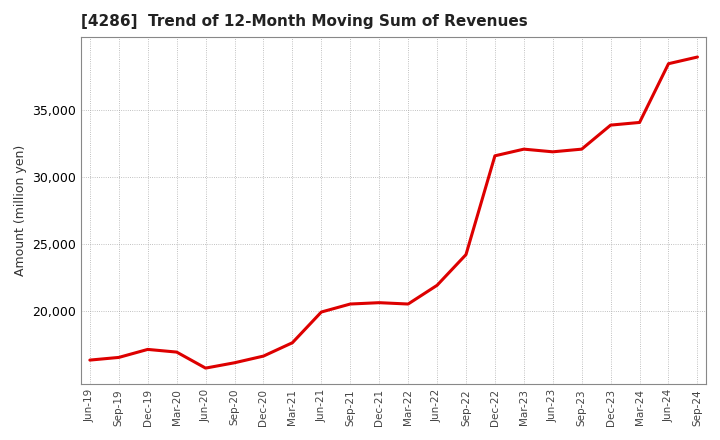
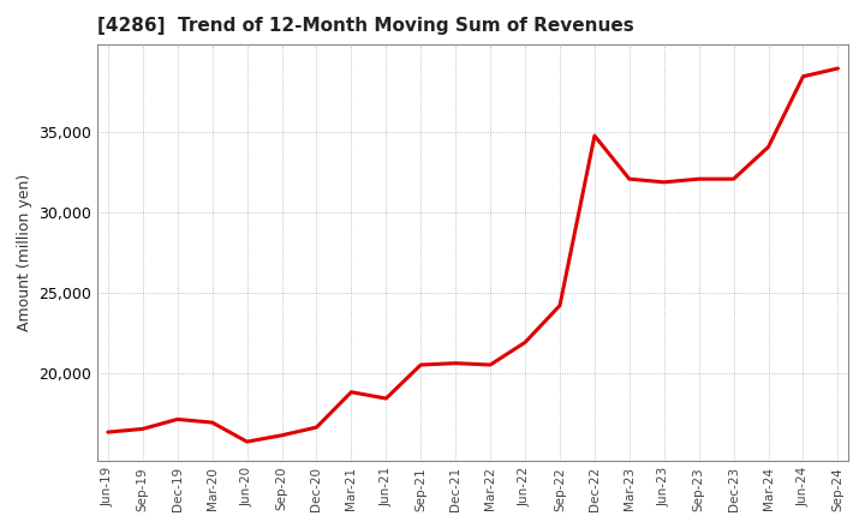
Mar-21: 17,600 -> 18,800
Jun-21: 19,900 -> 18,400
Dec-22: 31,600 -> 34,800
Dec-23: 33,900 -> 32,100
